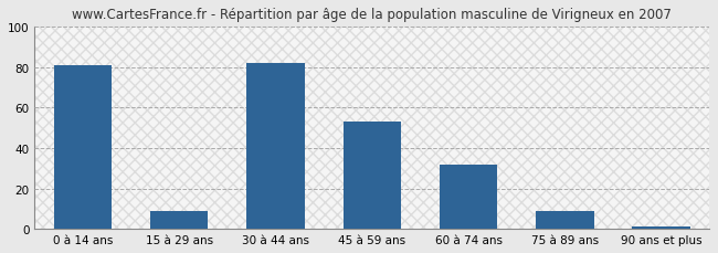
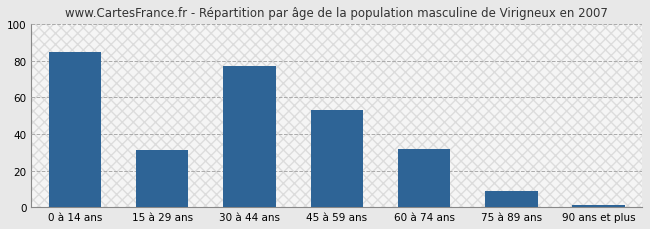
0 à 14 ans: 81 -> 85
15 à 29 ans: 9 -> 31
30 à 44 ans: 82 -> 77
